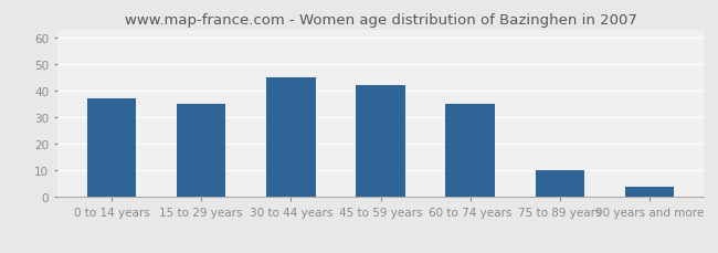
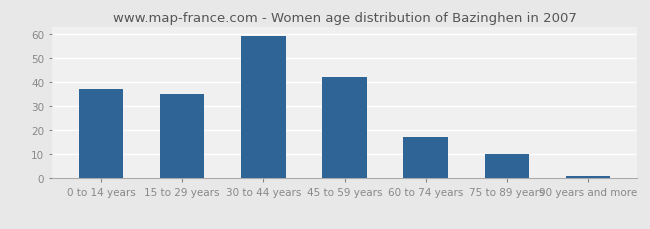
30 to 44 years: 45 -> 59
60 to 74 years: 35 -> 17
90 years and more: 4 -> 1
